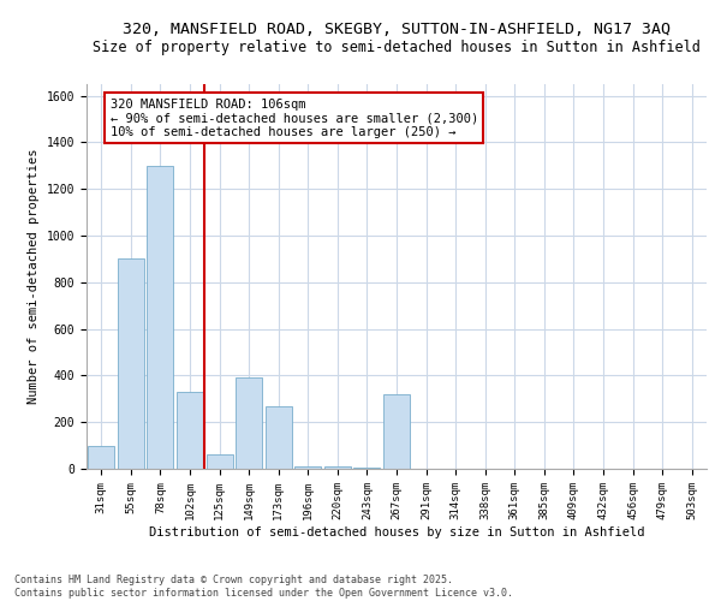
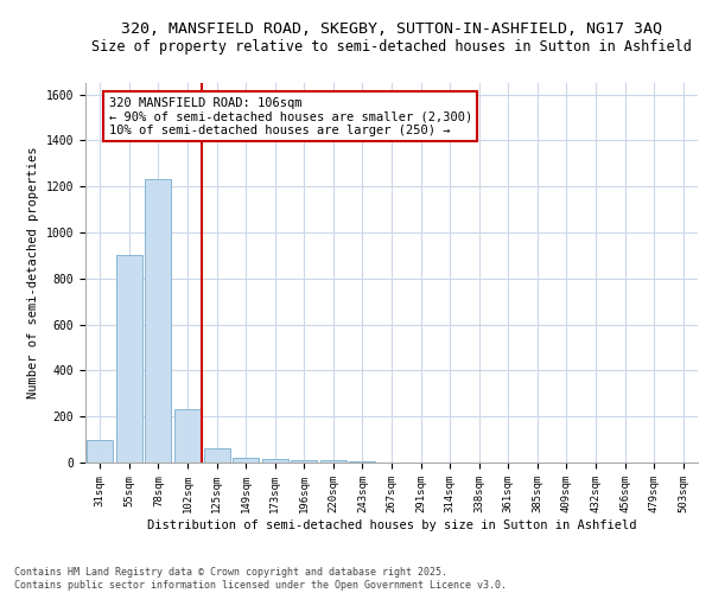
78sqm: 1300 -> 1230
102sqm: 330 -> 230
149sqm: 390 -> 20
173sqm: 270 -> 20
267sqm: 320 -> 0
